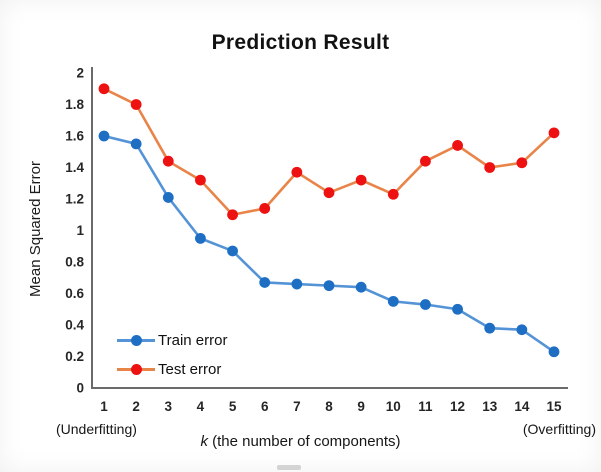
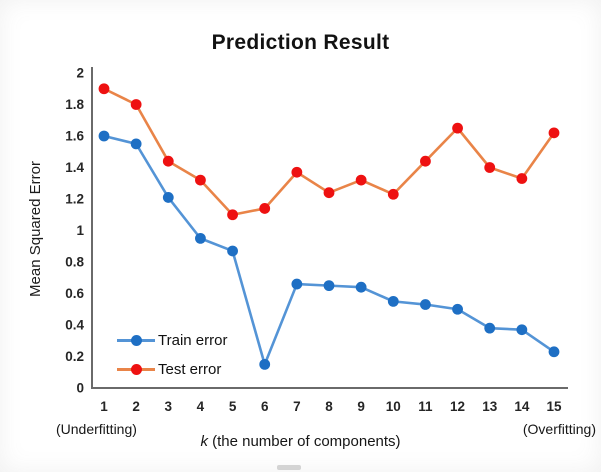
Train error/6: 0.67 -> 0.15
Test error/12: 1.54 -> 1.65
Test error/14: 1.43 -> 1.33
